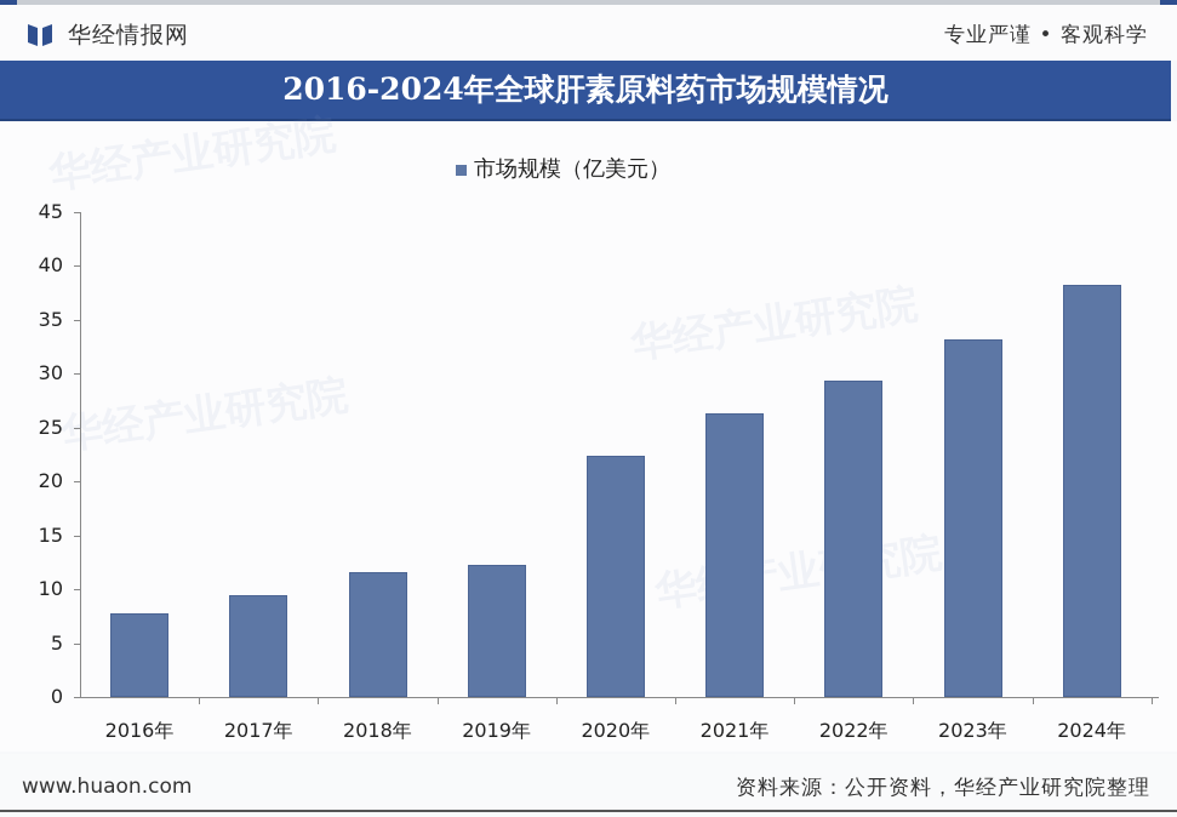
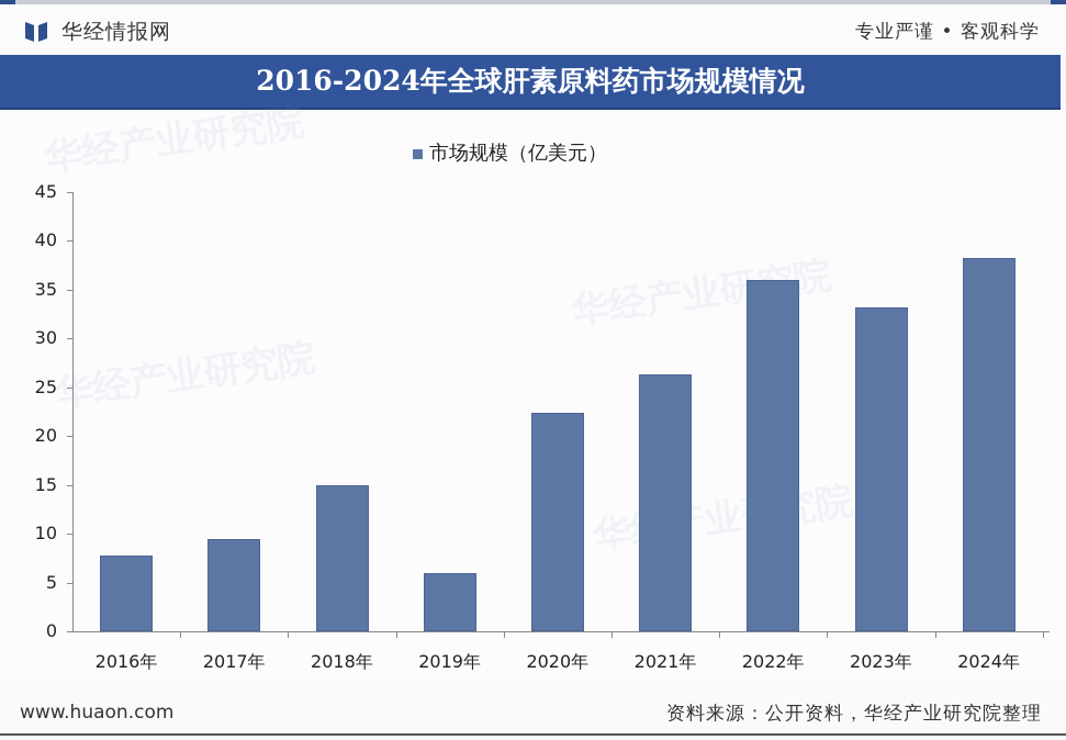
2018年: 12 -> 15
2019年: 12 -> 6
2022年: 29 -> 36
